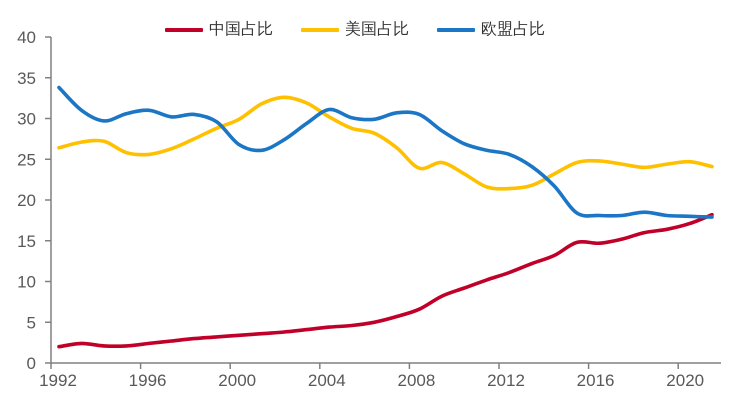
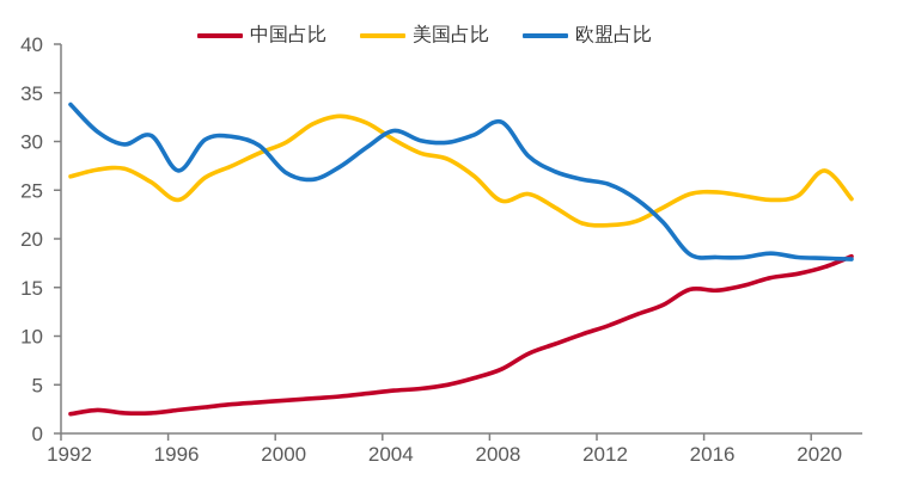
美国占比/1996: 26 -> 24
欧盟占比/1996: 31 -> 27
欧盟占比/2008: 30 -> 32
美国占比/2020: 25 -> 27
